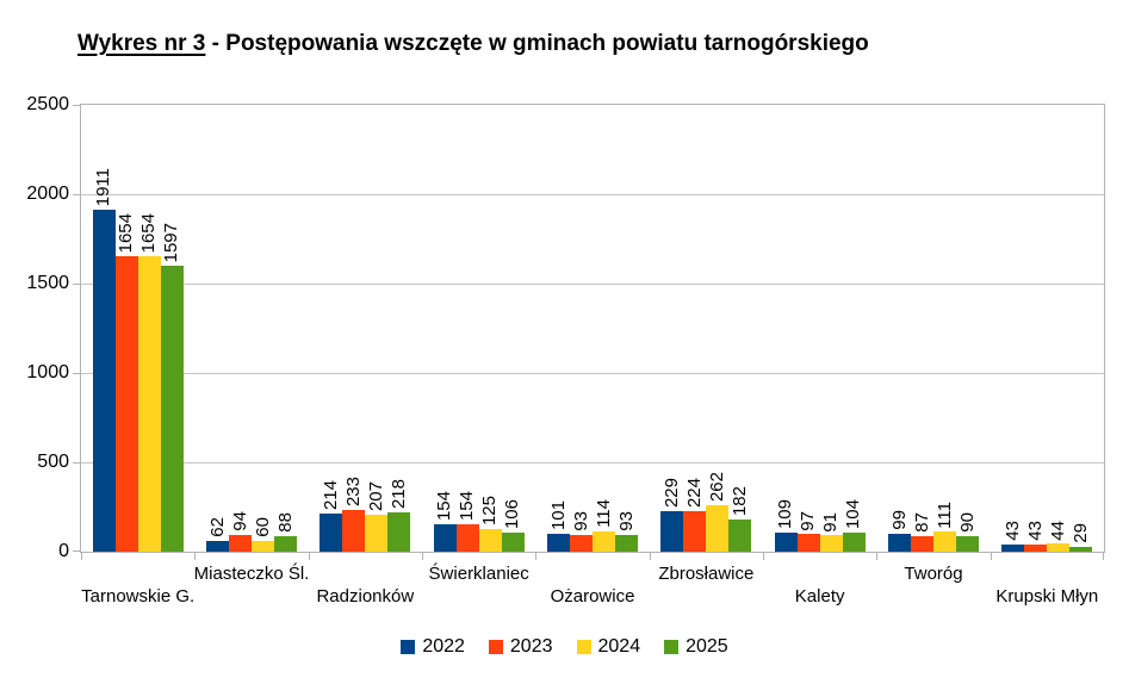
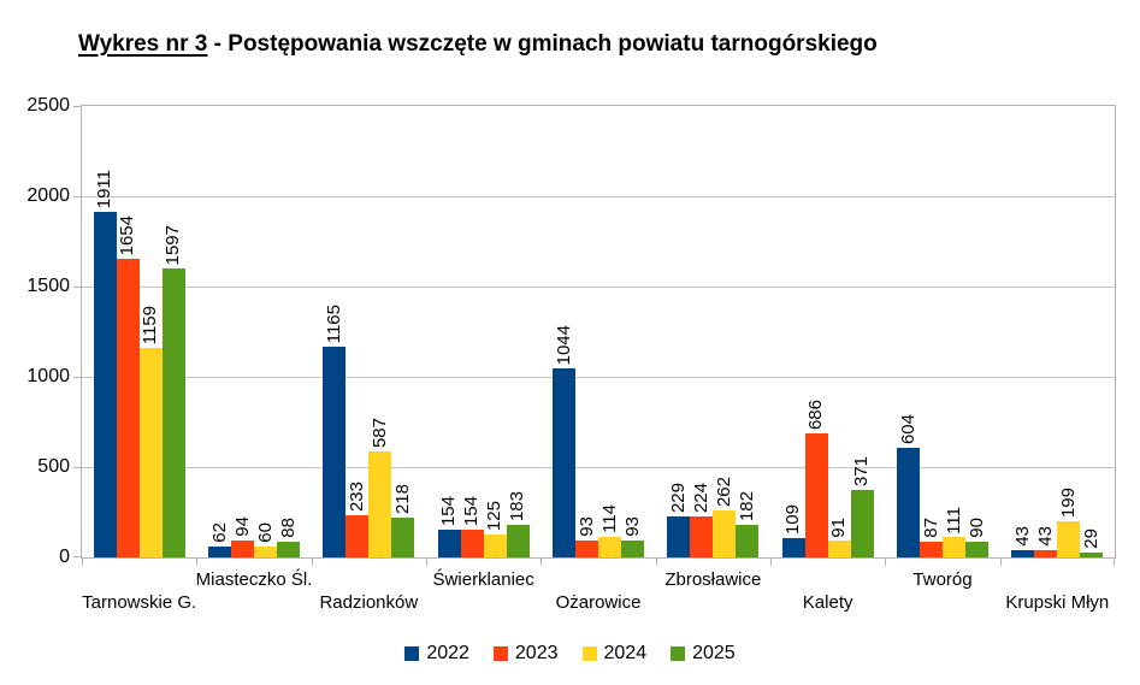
2024/Tarnowskie G.: 1654 -> 1159
2022/Radzionków: 214 -> 1165
2024/Radzionków: 207 -> 587
2025/Świerklaniec: 106 -> 183
2022/Ożarowice: 101 -> 1044
2023/Kalety: 97 -> 686
2025/Kalety: 104 -> 371
2022/Tworóg: 99 -> 604
2024/Krupski Młyn: 44 -> 199
